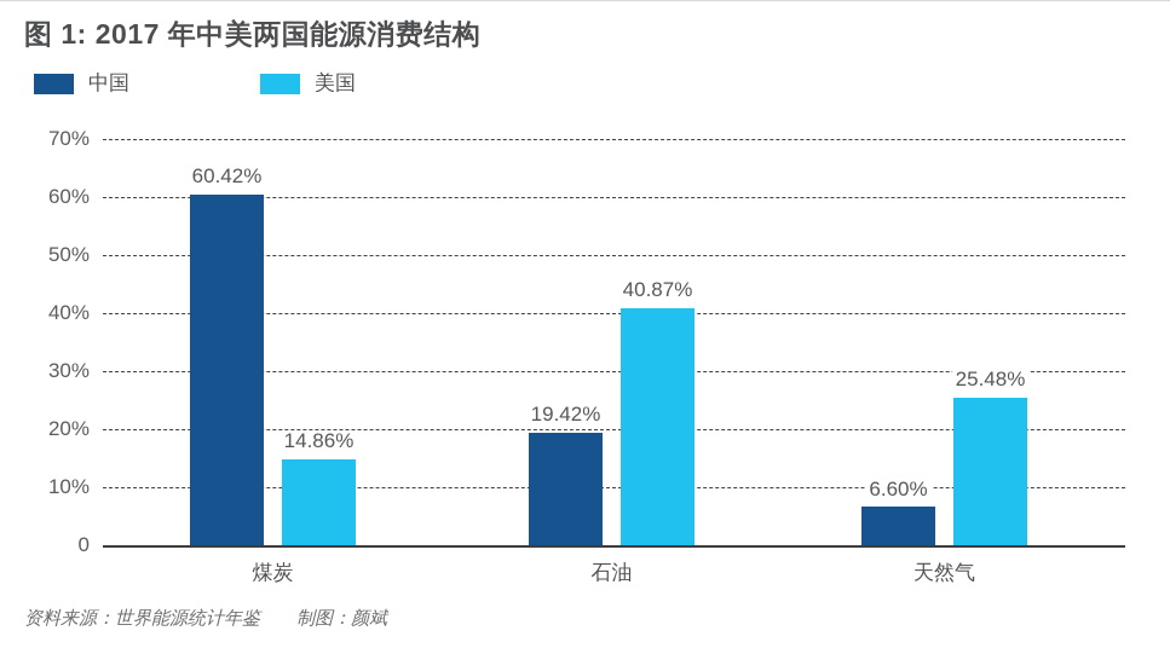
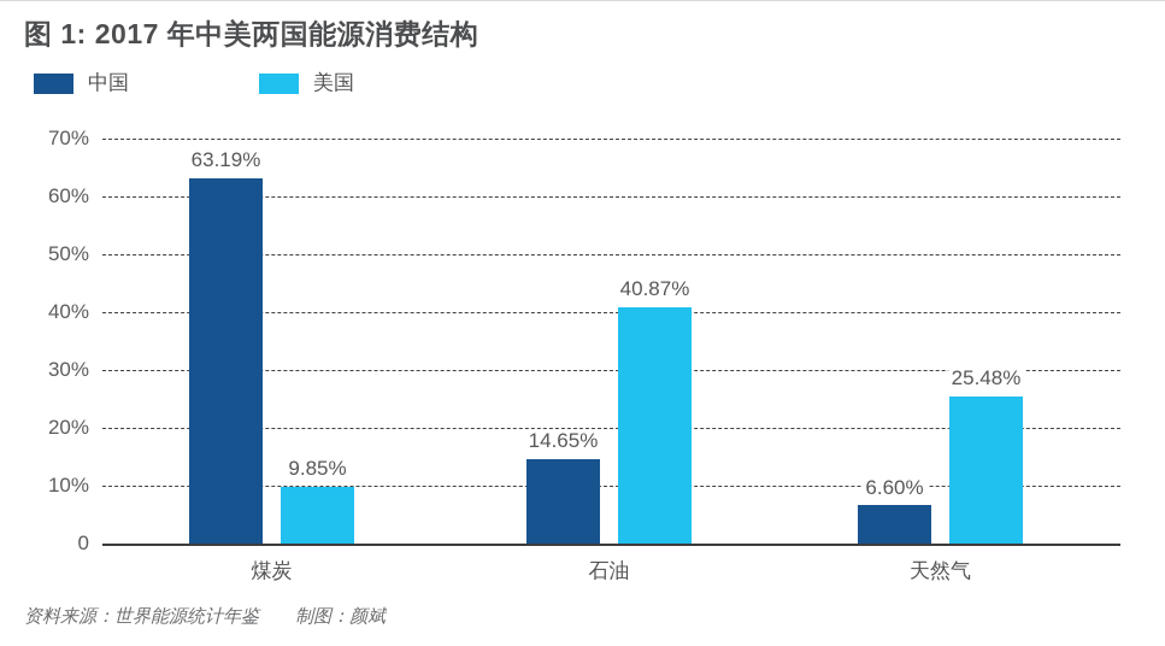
中国/煤炭: 60.42% -> 63.19%
美国/煤炭: 14.86% -> 9.85%
中国/石油: 19.42% -> 14.65%
